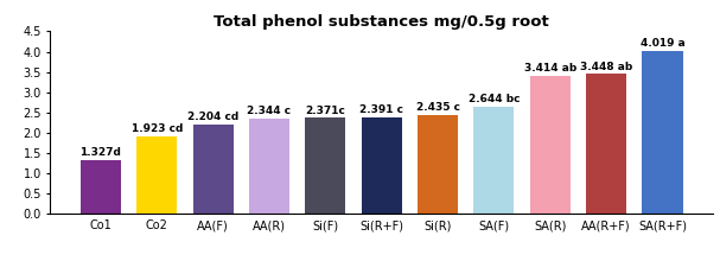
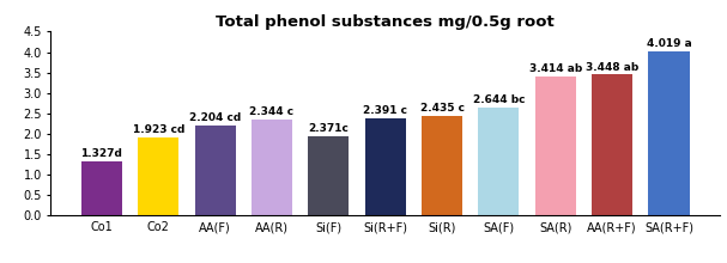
Si(F): 2.37 -> 1.95
